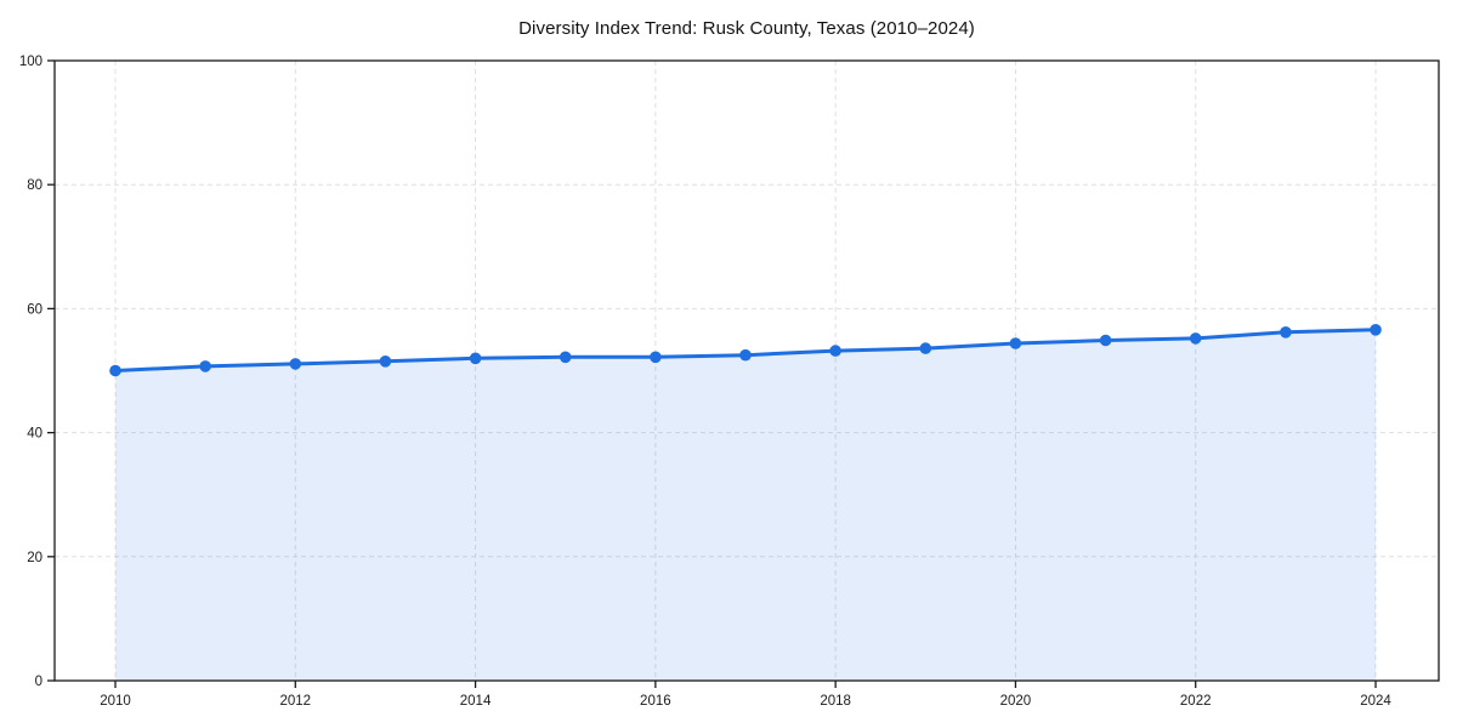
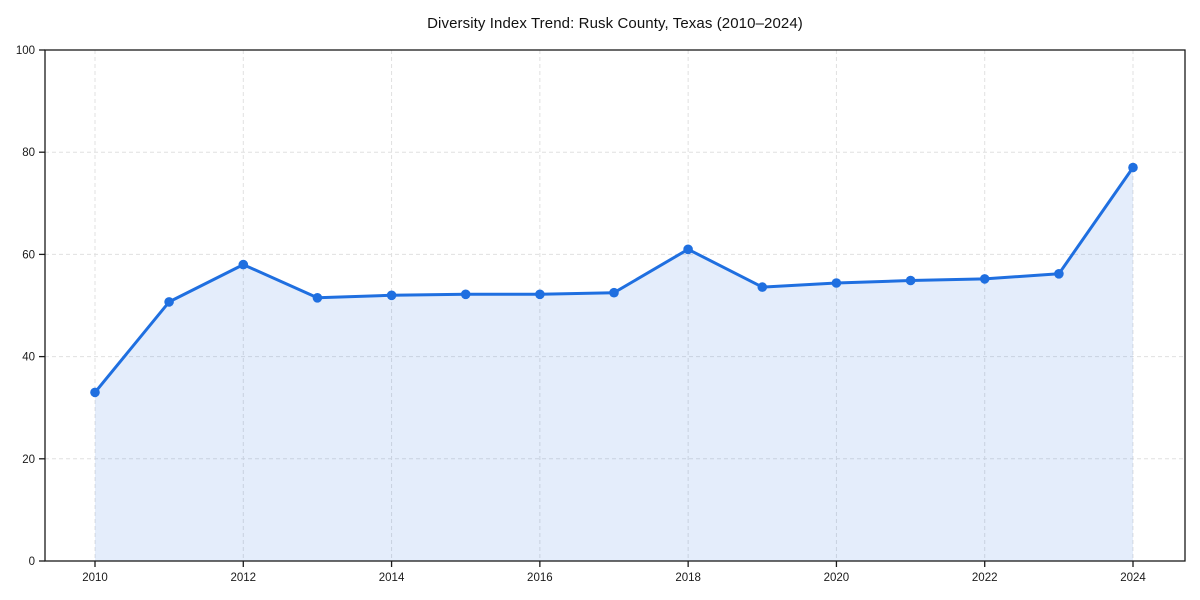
2010: 50 -> 33
2012: 51 -> 58
2018: 53 -> 61
2024: 57 -> 77
